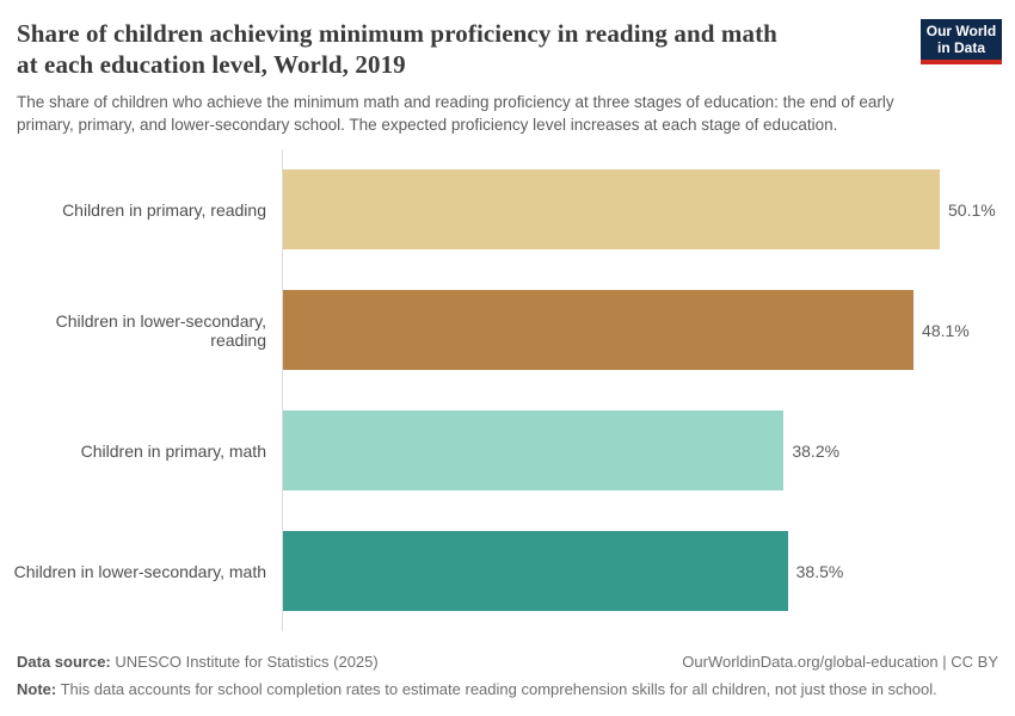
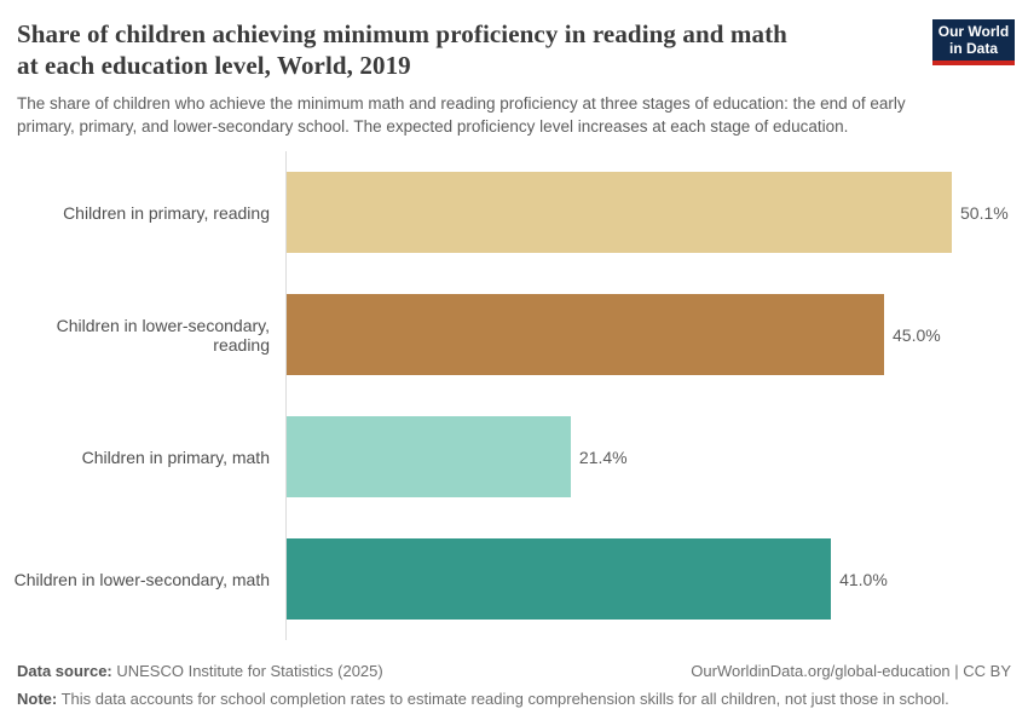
Children in lower-secondary, reading: 48.1% -> 45.0%
Children in primary, math: 38.2% -> 21.4%
Children in lower-secondary, math: 38.5% -> 41.0%
